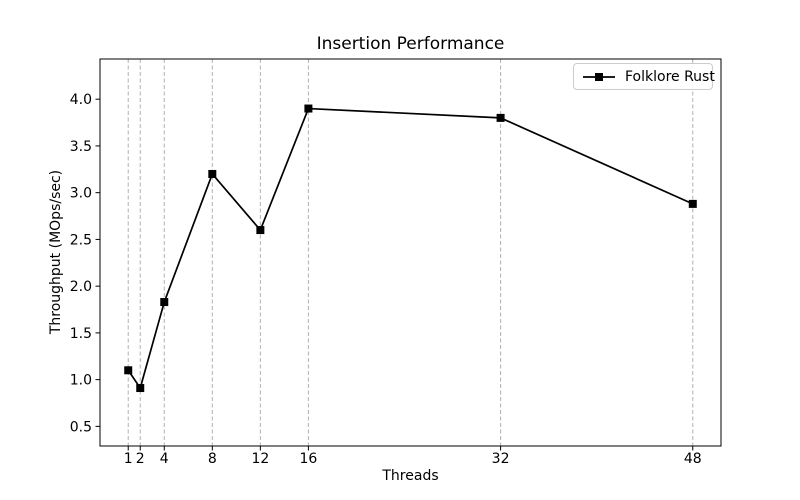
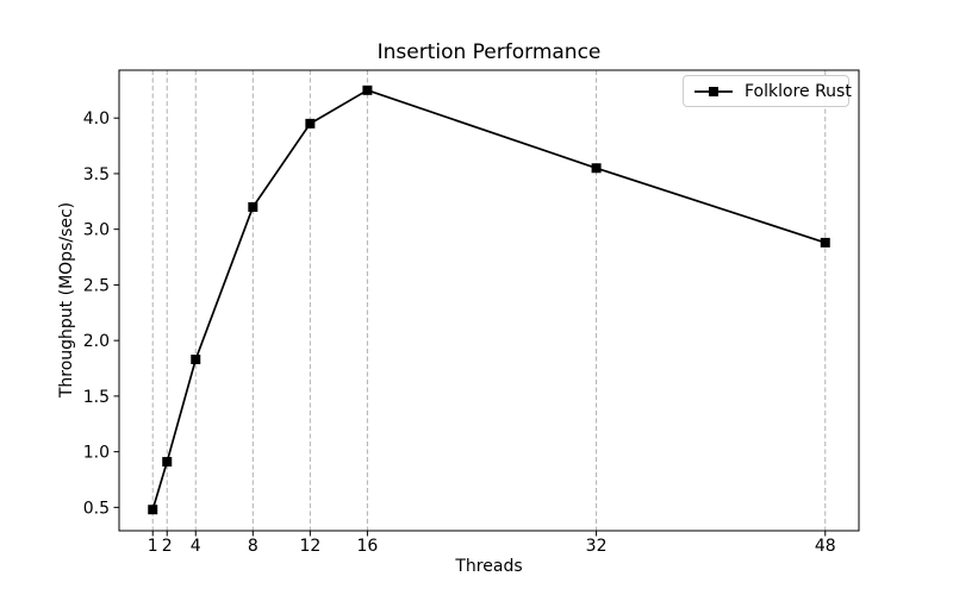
1: 1.1 -> 0.5
12: 2.6 -> 4.0
16: 3.9 -> 4.2
32: 3.8 -> 3.5
